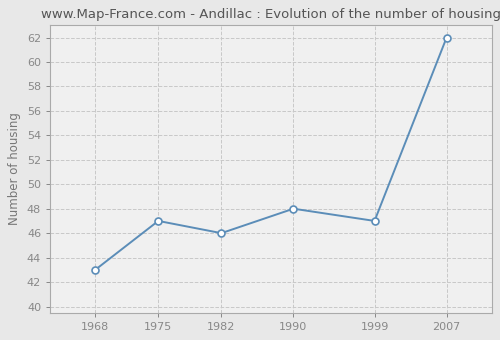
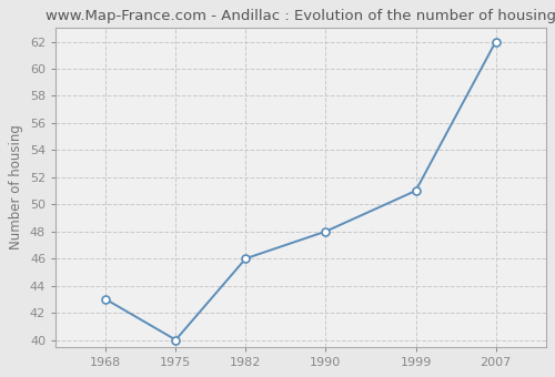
1975: 47 -> 40
1999: 47 -> 51
